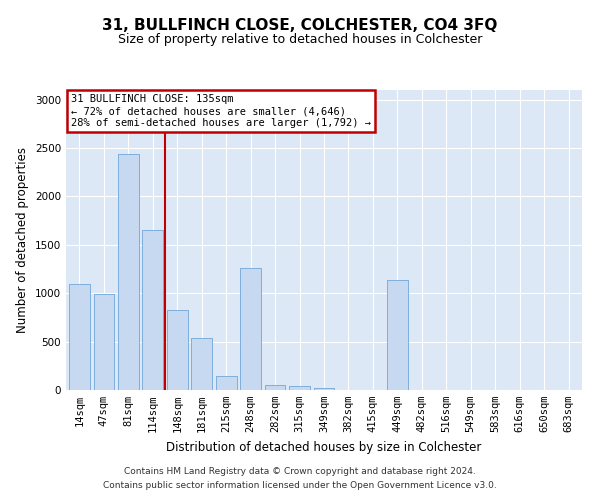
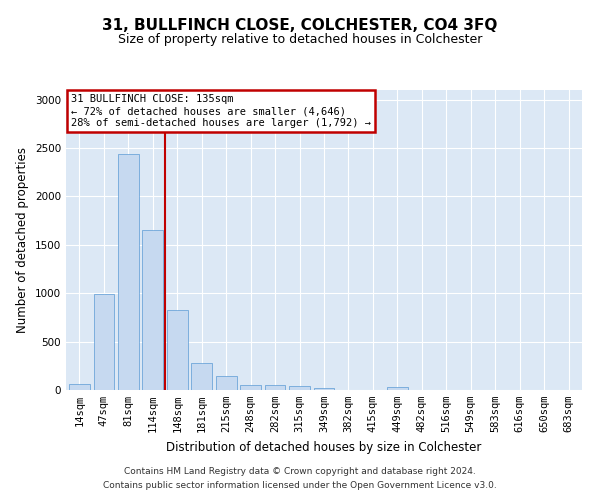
14sqm: 1100 -> 60
181sqm: 540 -> 280
248sqm: 1260 -> 60
449sqm: 1140 -> 30
